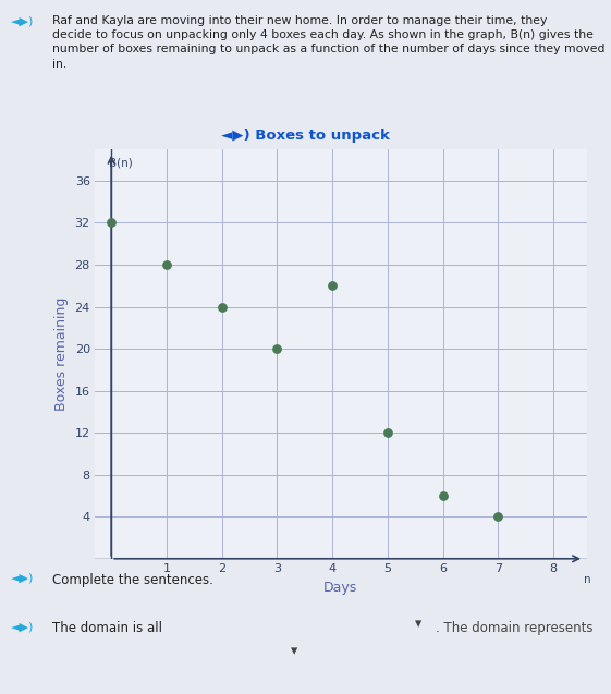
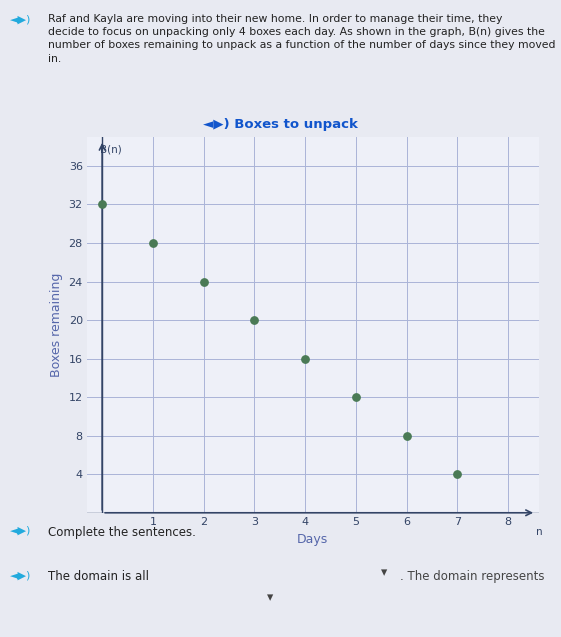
4: 26 -> 16
6: 6 -> 8
